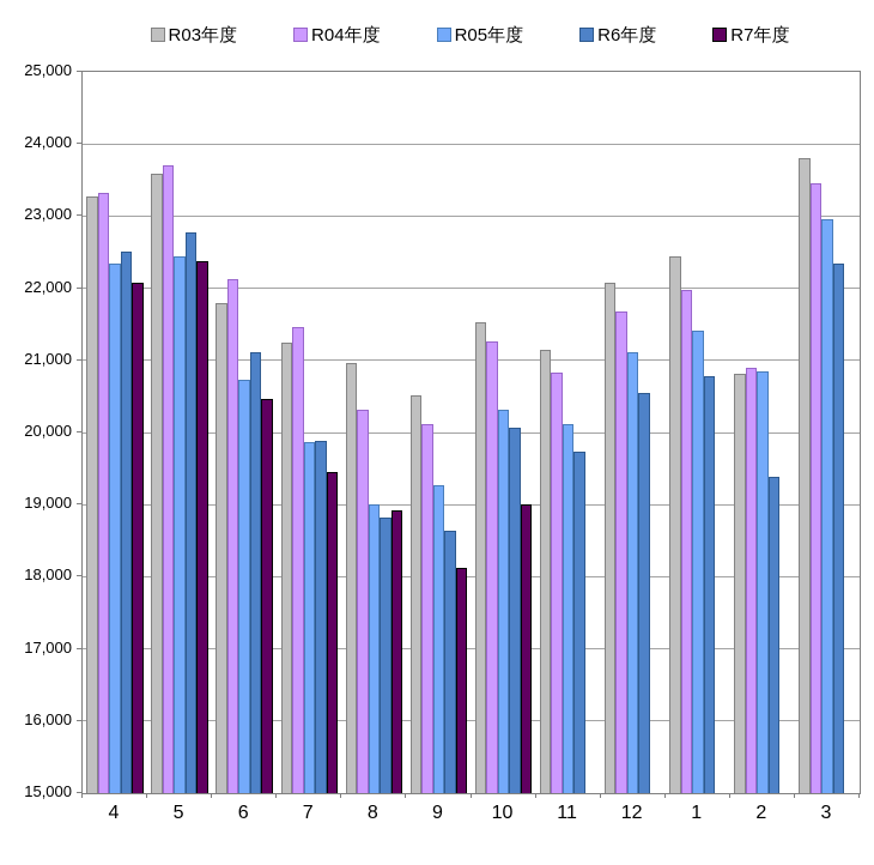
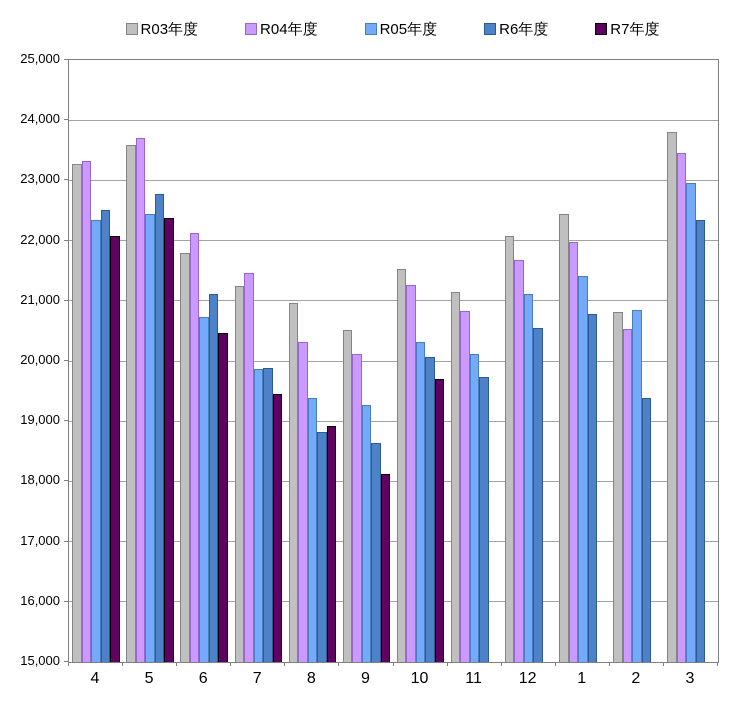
R05年度/8: 19000 -> 19400
R7年度/10: 19000 -> 19700
R04年度/2: 20900 -> 20500
